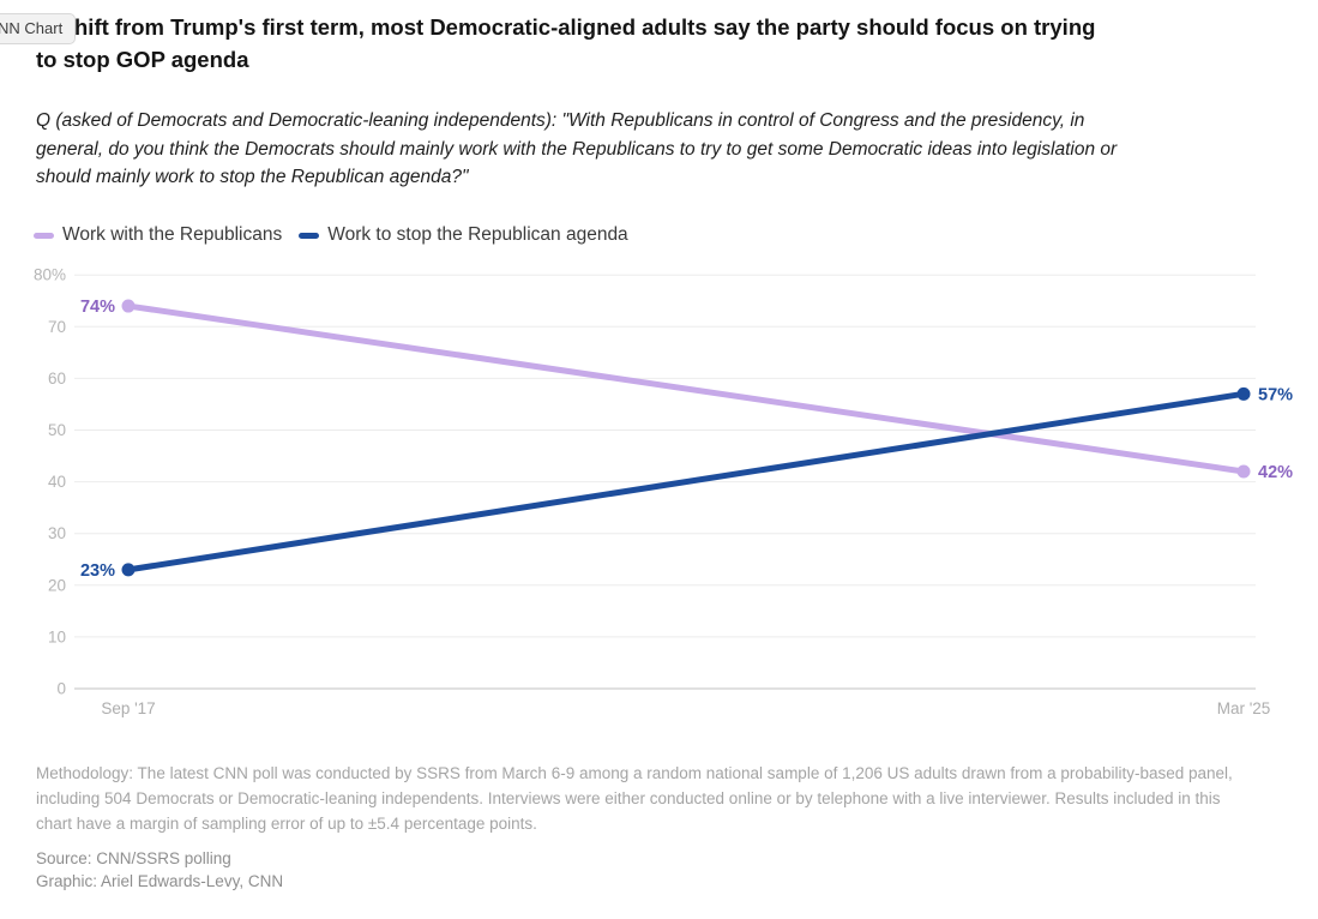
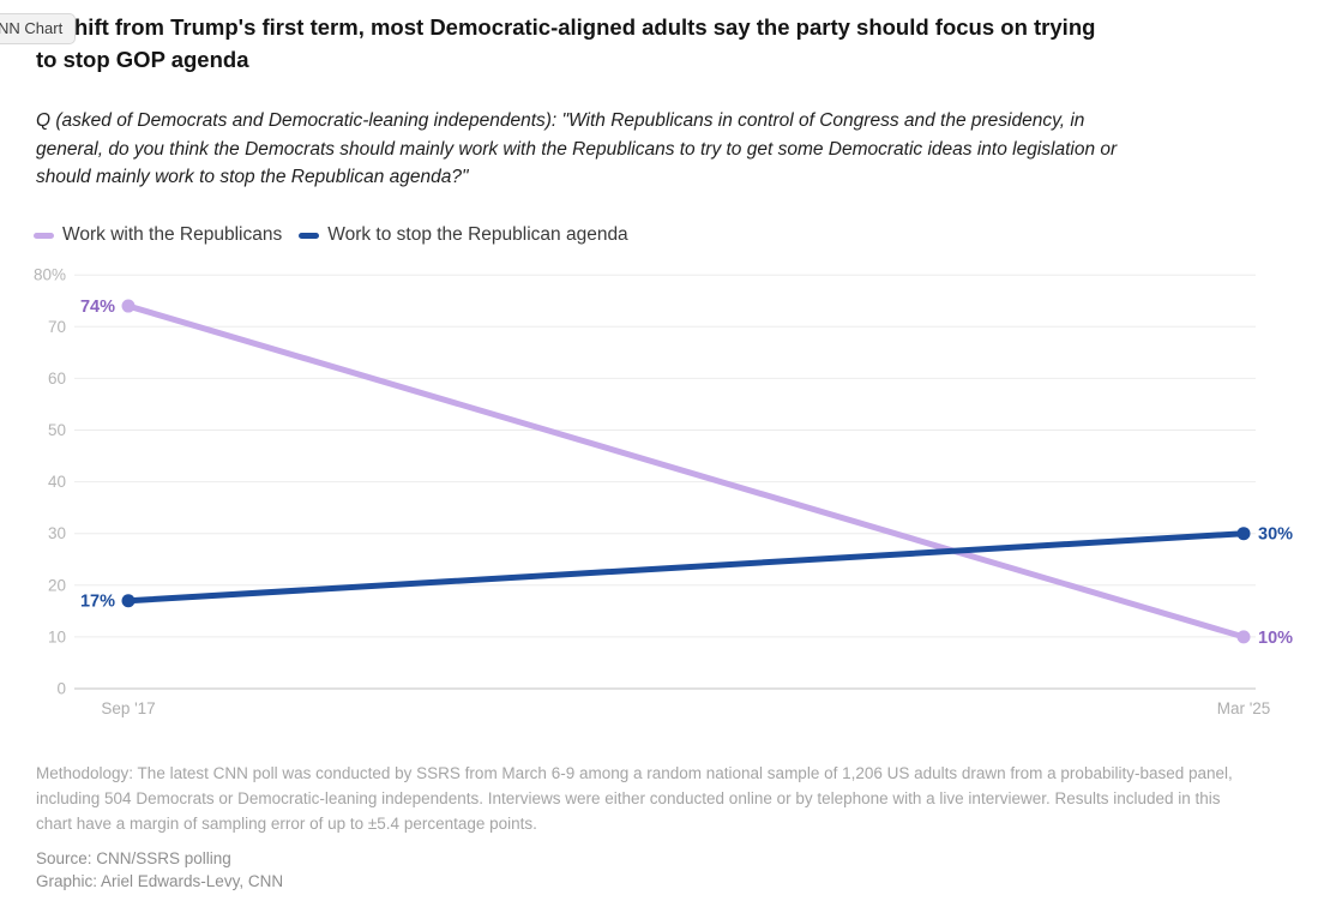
Work to stop the Republican agenda/Sep '17: 23% -> 17%
Work with the Republicans/Mar '25: 42% -> 10%
Work to stop the Republican agenda/Mar '25: 57% -> 30%
